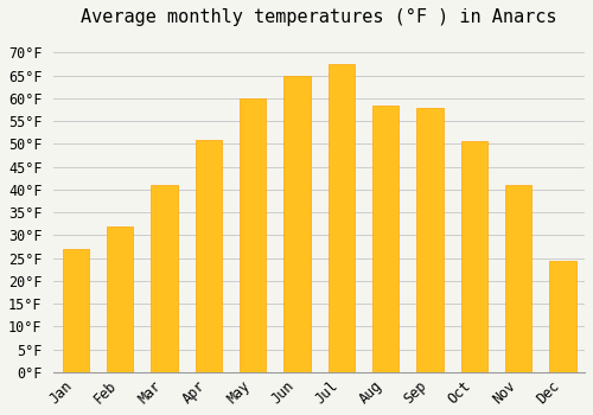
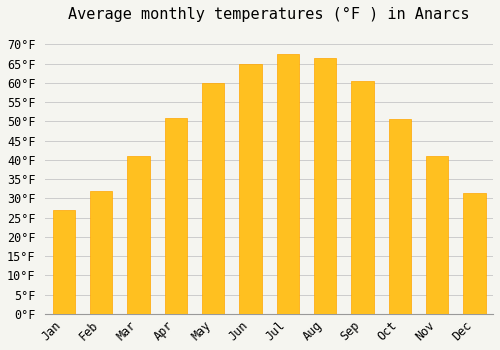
Aug: 58.5°F -> 66.5°F
Sep: 58.0°F -> 60.5°F
Dec: 24.5°F -> 31.5°F
